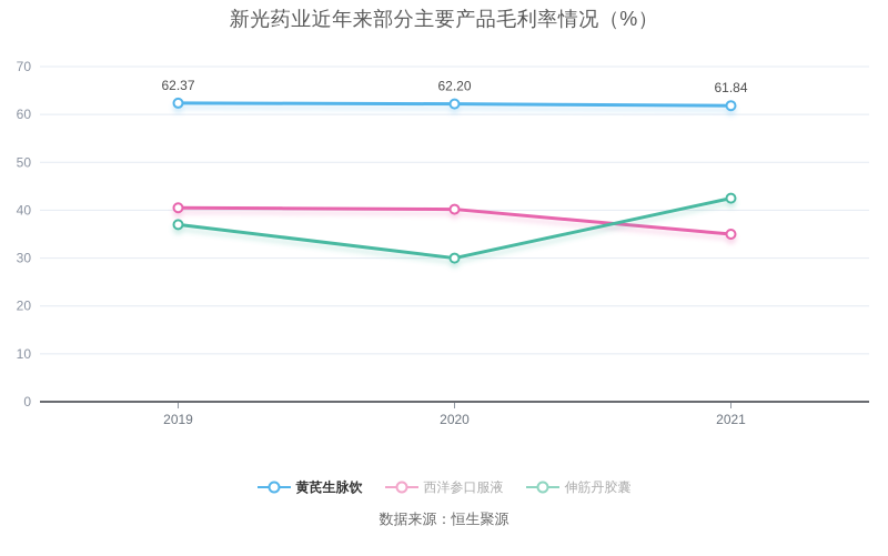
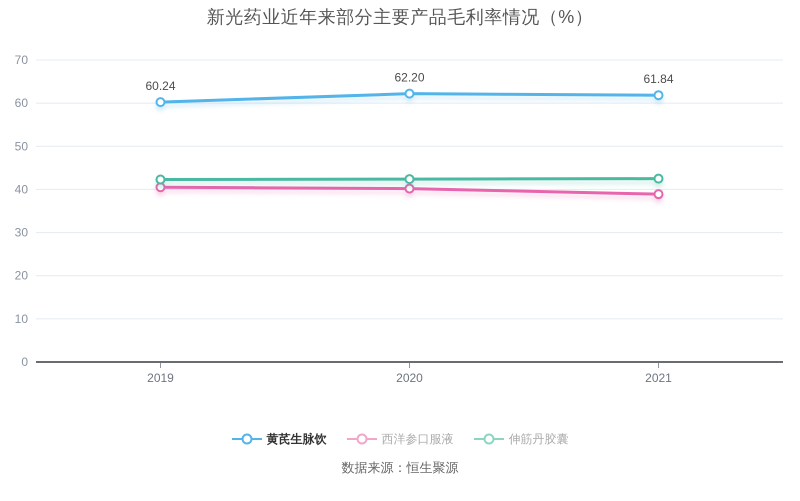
黄芪生脉饮/2019: 62.37 -> 60.24
伸筋丹胶囊/2019: 37 -> 42
伸筋丹胶囊/2020: 30 -> 42
西洋参口服液/2021: 35 -> 39
